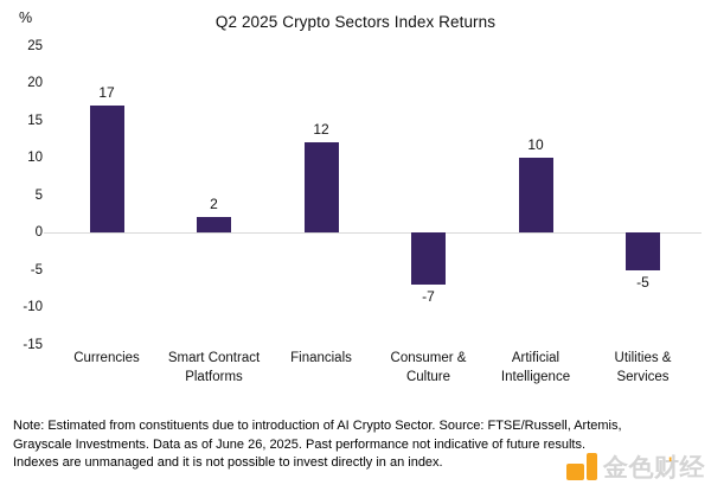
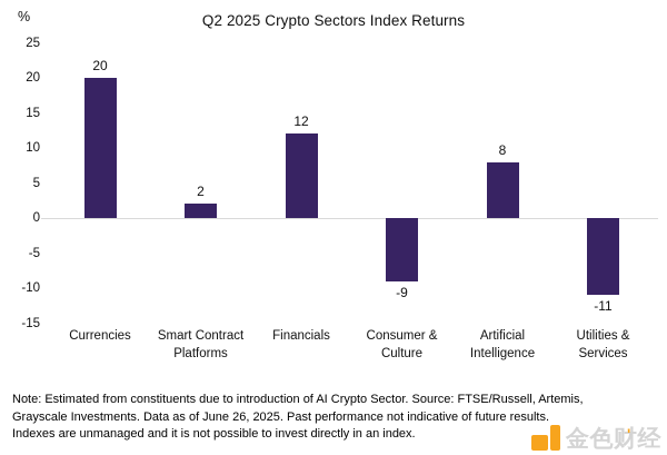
Currencies: 17 -> 20
Consumer & Culture: -7 -> -9
Artificial Intelligence: 10 -> 8
Utilities & Services: -5 -> -11
